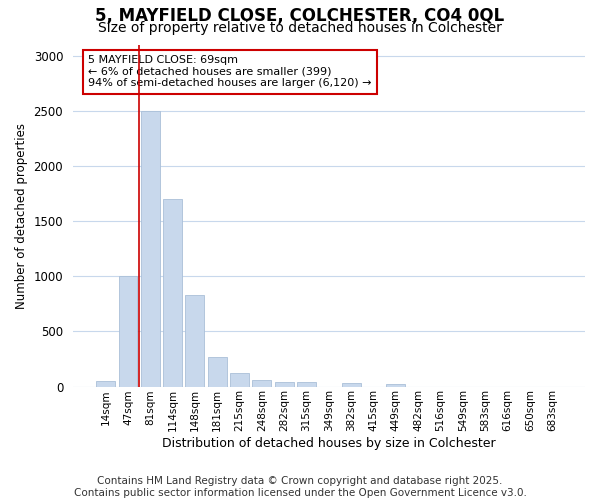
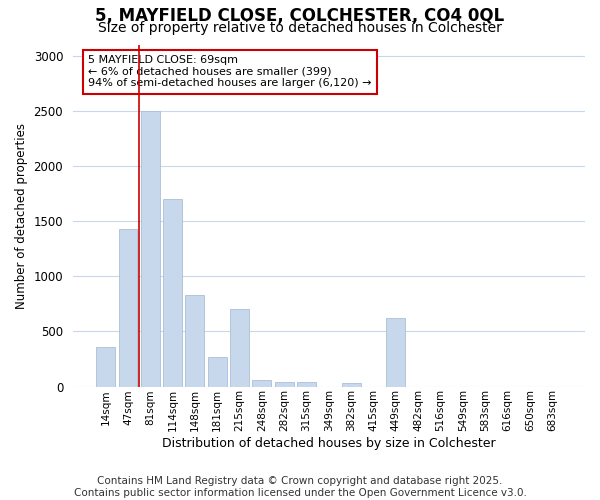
14sqm: 50 -> 360
47sqm: 1000 -> 1430
215sqm: 120 -> 700
449sqm: 20 -> 620
